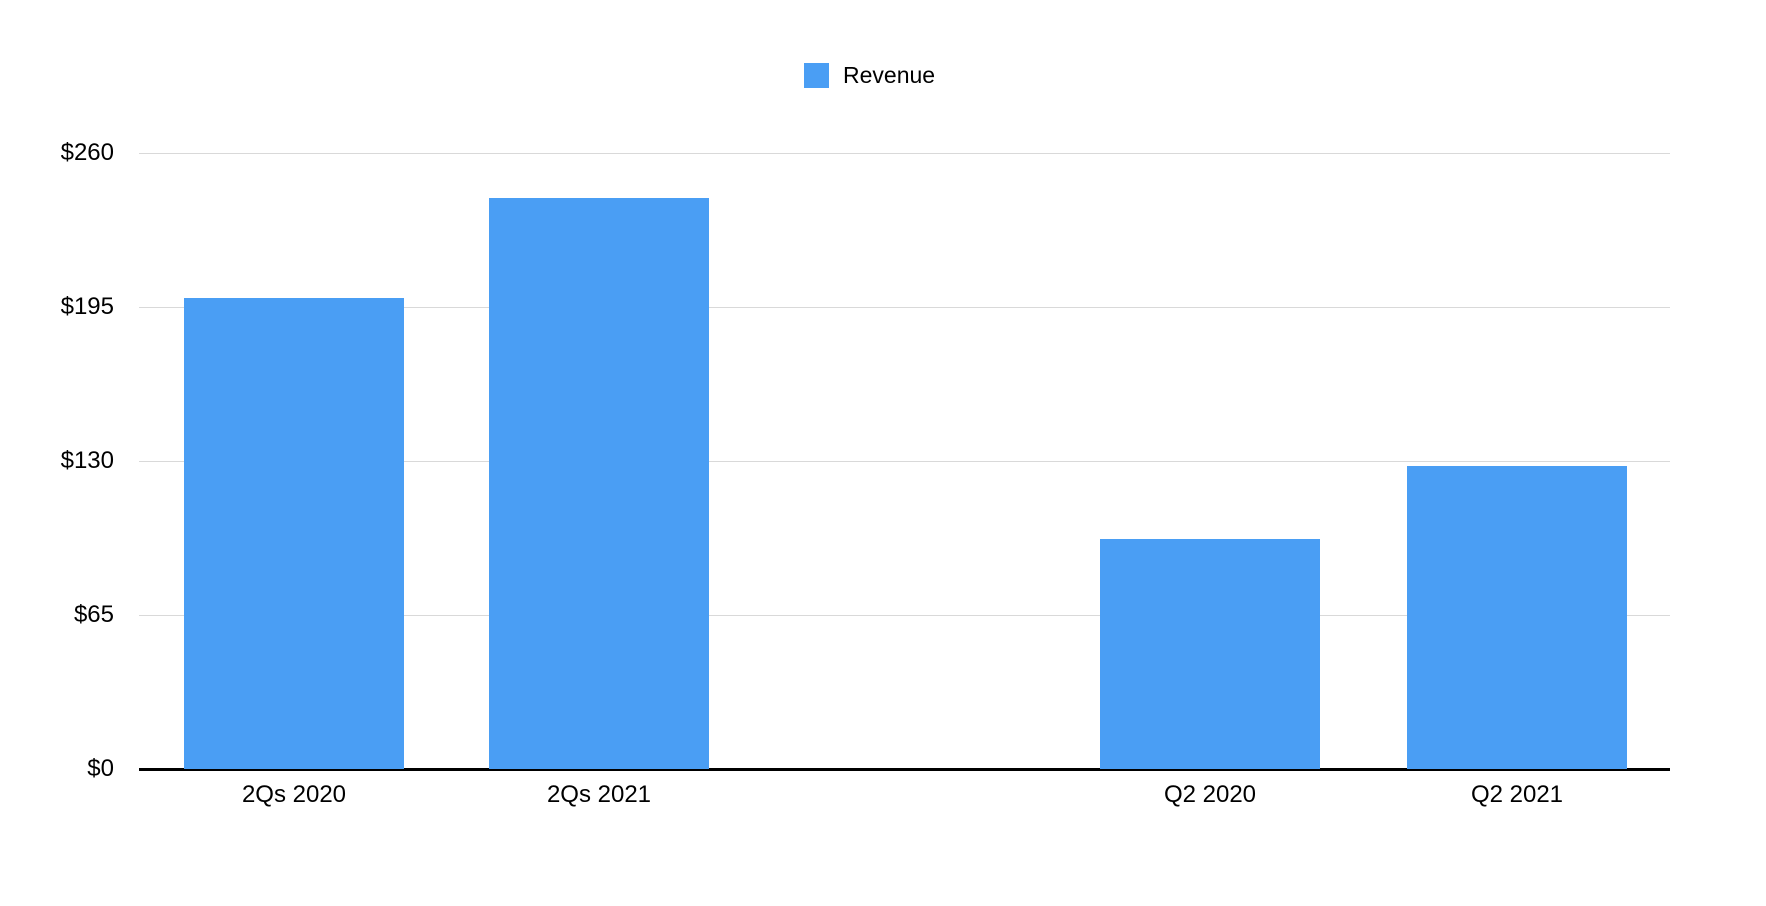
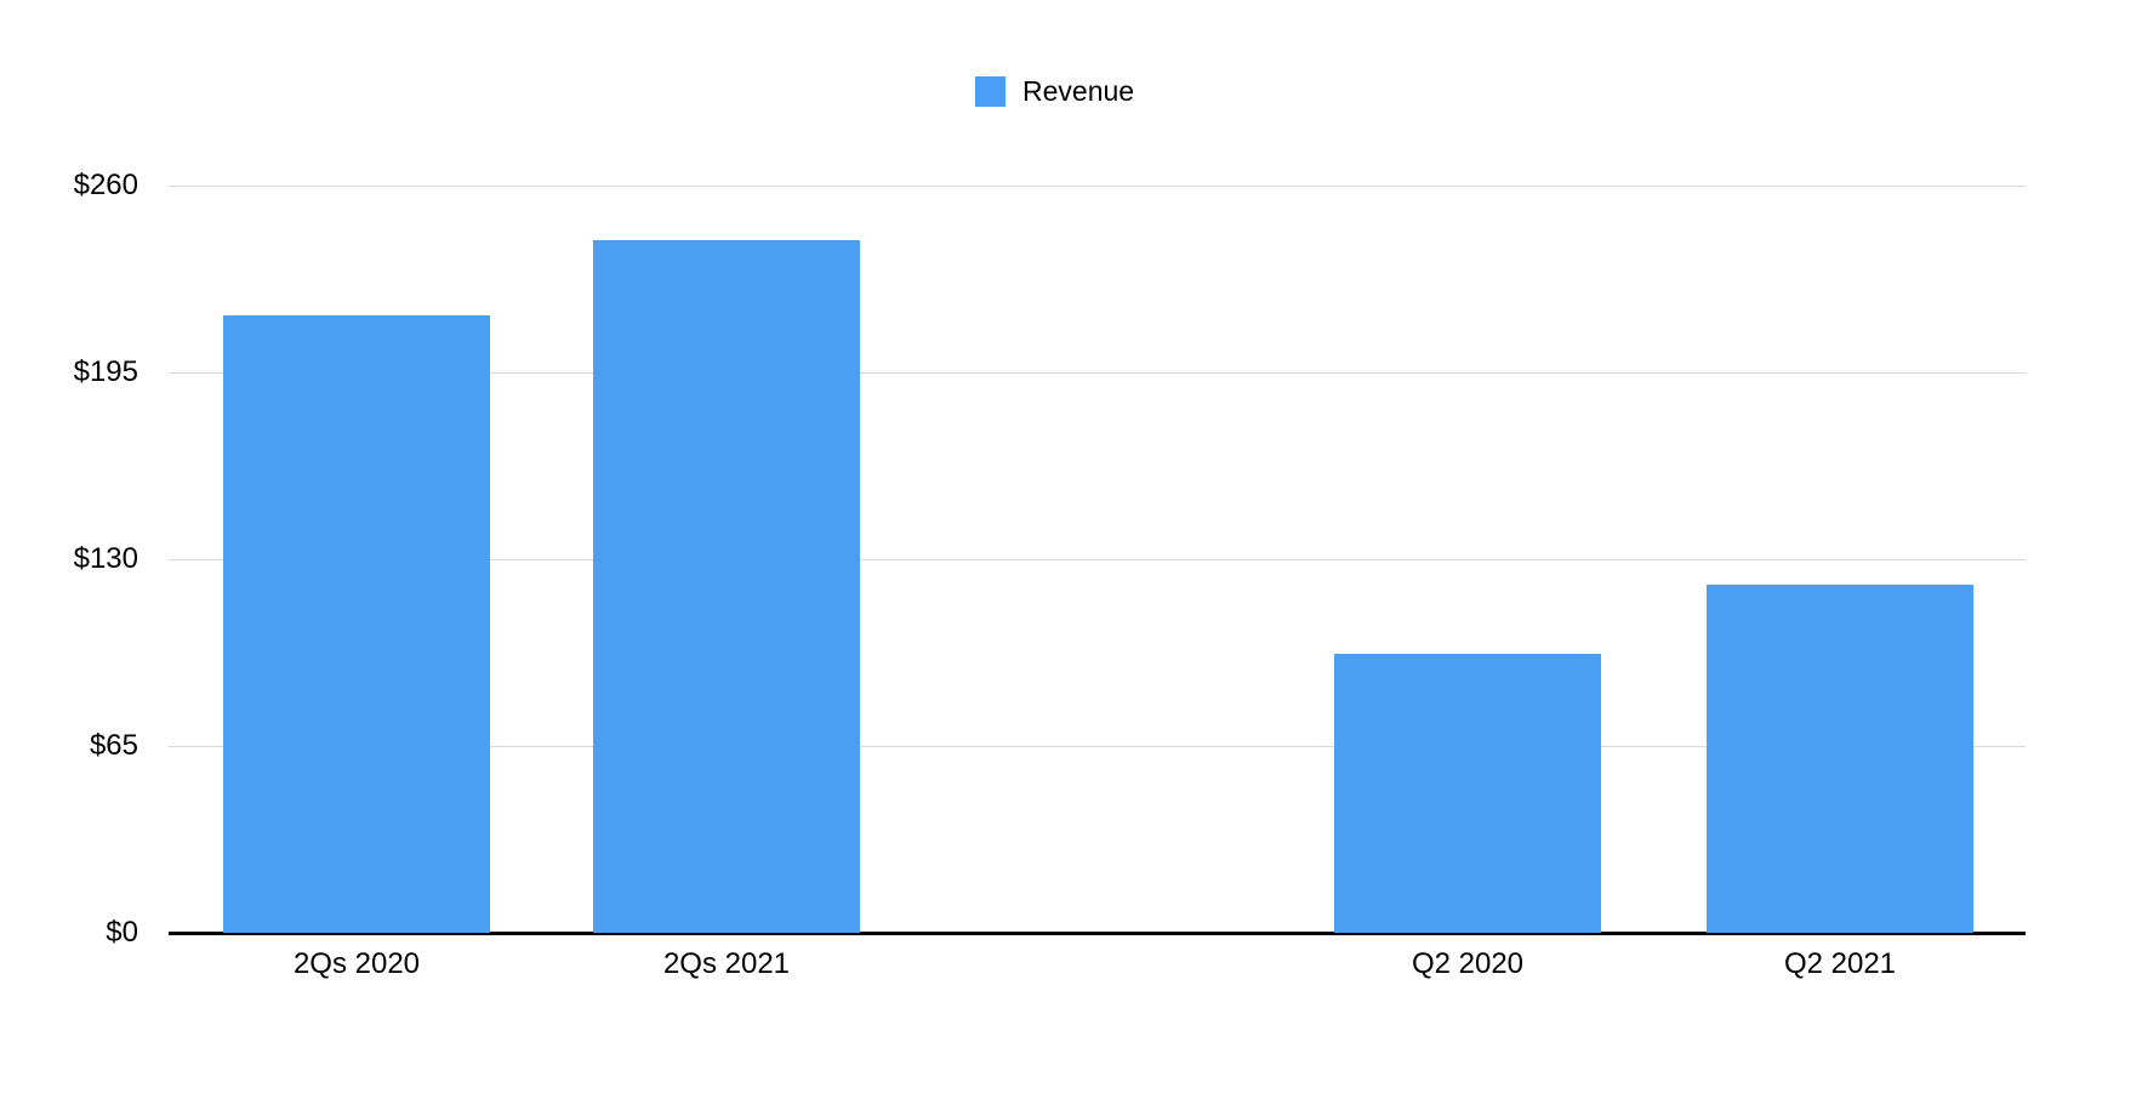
2Qs 2020: $199 -> $215
Q2 2021: $128 -> $121
